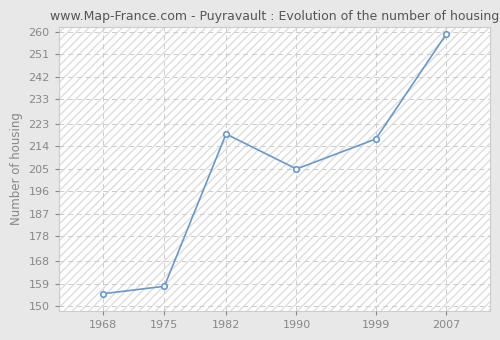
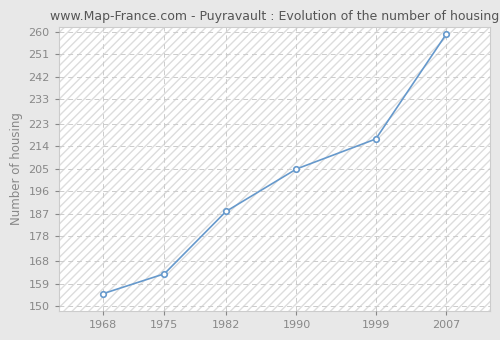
1975: 158 -> 163
1982: 219 -> 188
